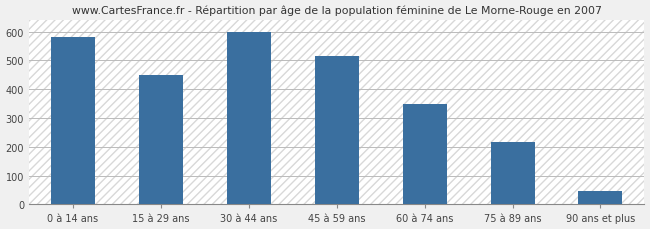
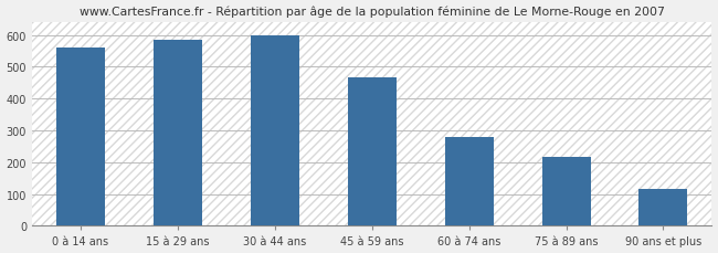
0 à 14 ans: 580 -> 560
15 à 29 ans: 450 -> 585
45 à 59 ans: 515 -> 465
60 à 74 ans: 350 -> 280
90 ans et plus: 45 -> 115
